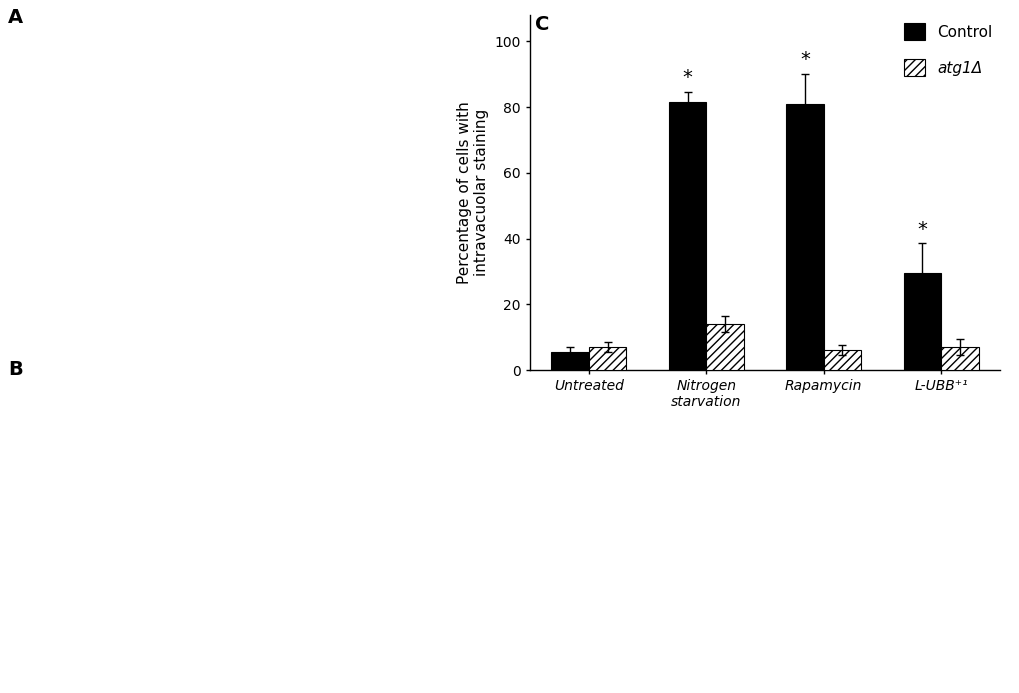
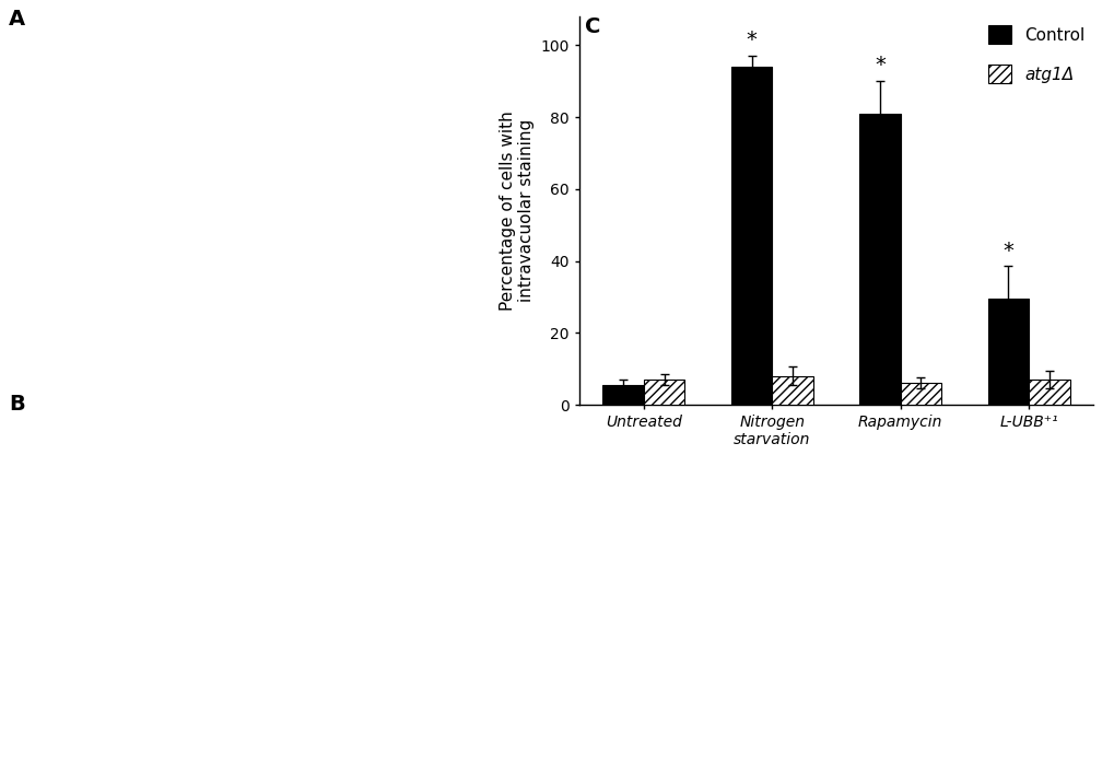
Control/Nitrogen starvation: 81.5 -> 94.0
atg1Δ/Nitrogen starvation: 14 -> 8
